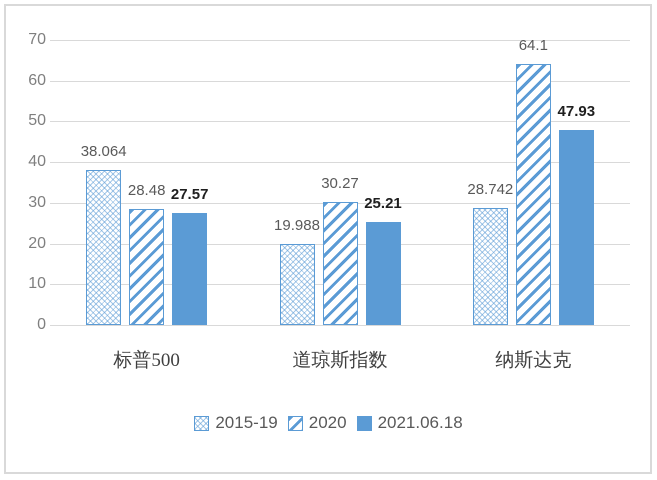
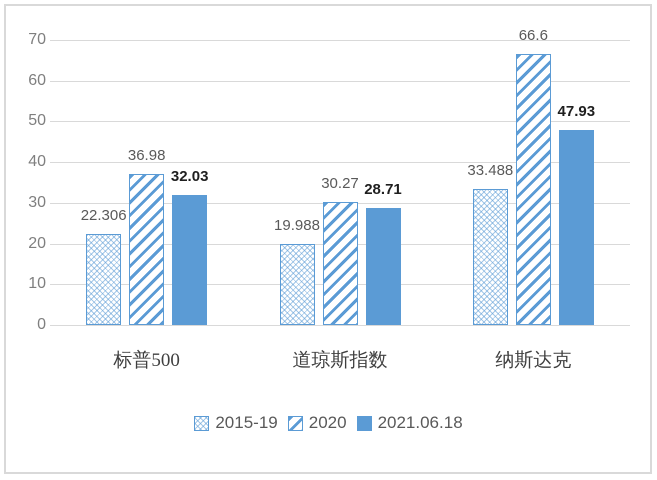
2015-19/标普500: 38.064 -> 22.306
2020/标普500: 28.48 -> 36.98
2021.06.18/标普500: 27.57 -> 32.03
2021.06.18/道琼斯指数: 25.21 -> 28.71
2015-19/纳斯达克: 28.742 -> 33.488
2020/纳斯达克: 64.1 -> 66.6
